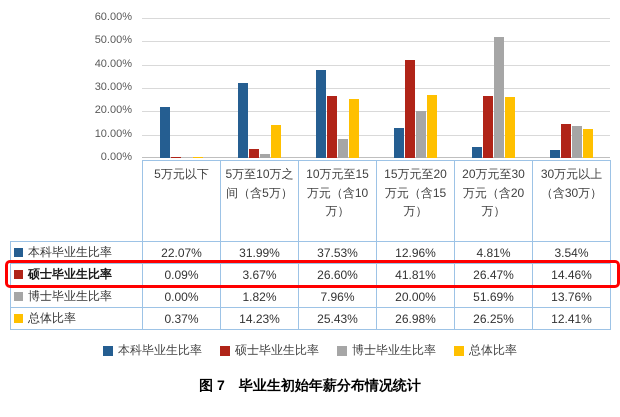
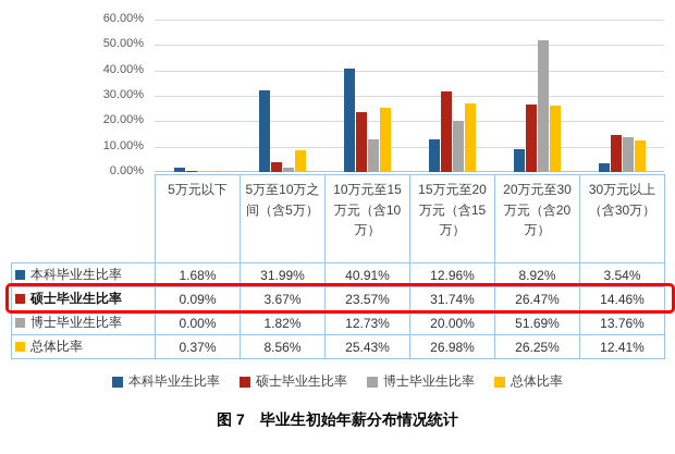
本科毕业生比率/5万元以下: 22.07% -> 1.68%
总体比率/5万至10万之间（含5万）: 14.23% -> 8.56%
本科毕业生比率/10万元至15万元（含10万）: 37.53% -> 40.91%
硕士毕业生比率/10万元至15万元（含10万）: 26.60% -> 23.57%
博士毕业生比率/10万元至15万元（含10万）: 7.96% -> 12.73%
硕士毕业生比率/15万元至20万元（含15万）: 41.81% -> 31.74%
本科毕业生比率/20万元至30万元（含20万）: 4.81% -> 8.92%
